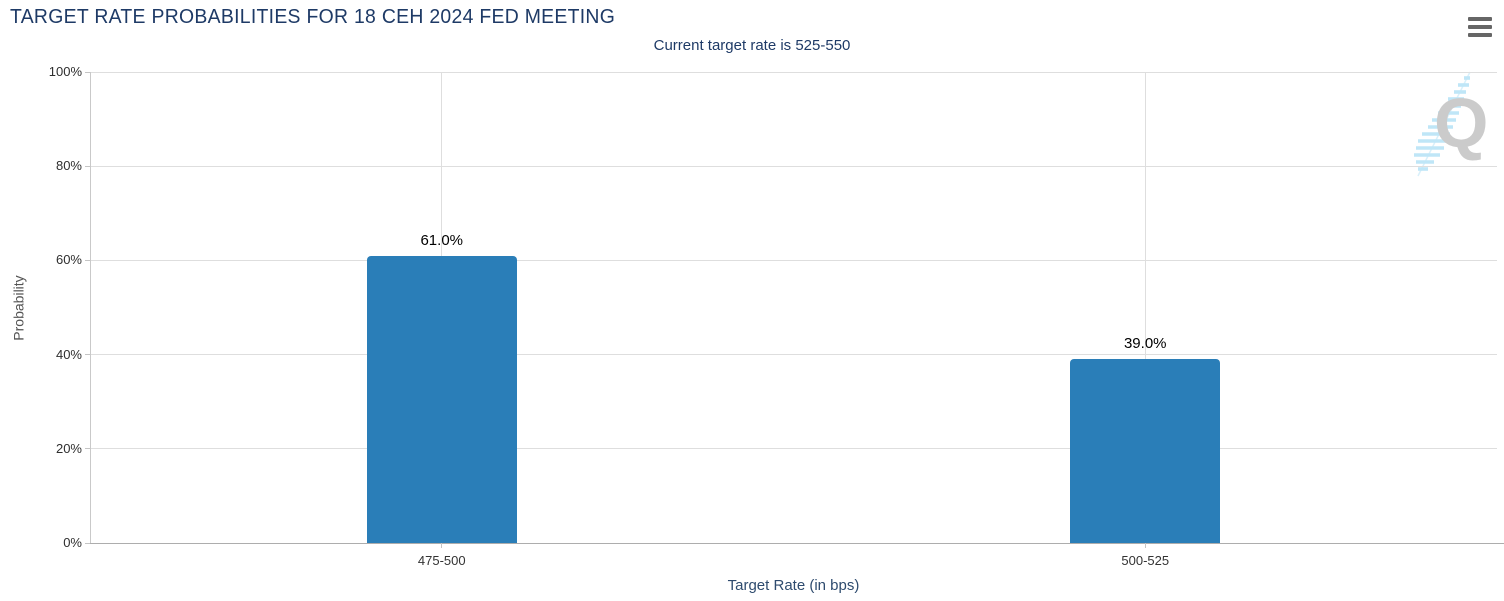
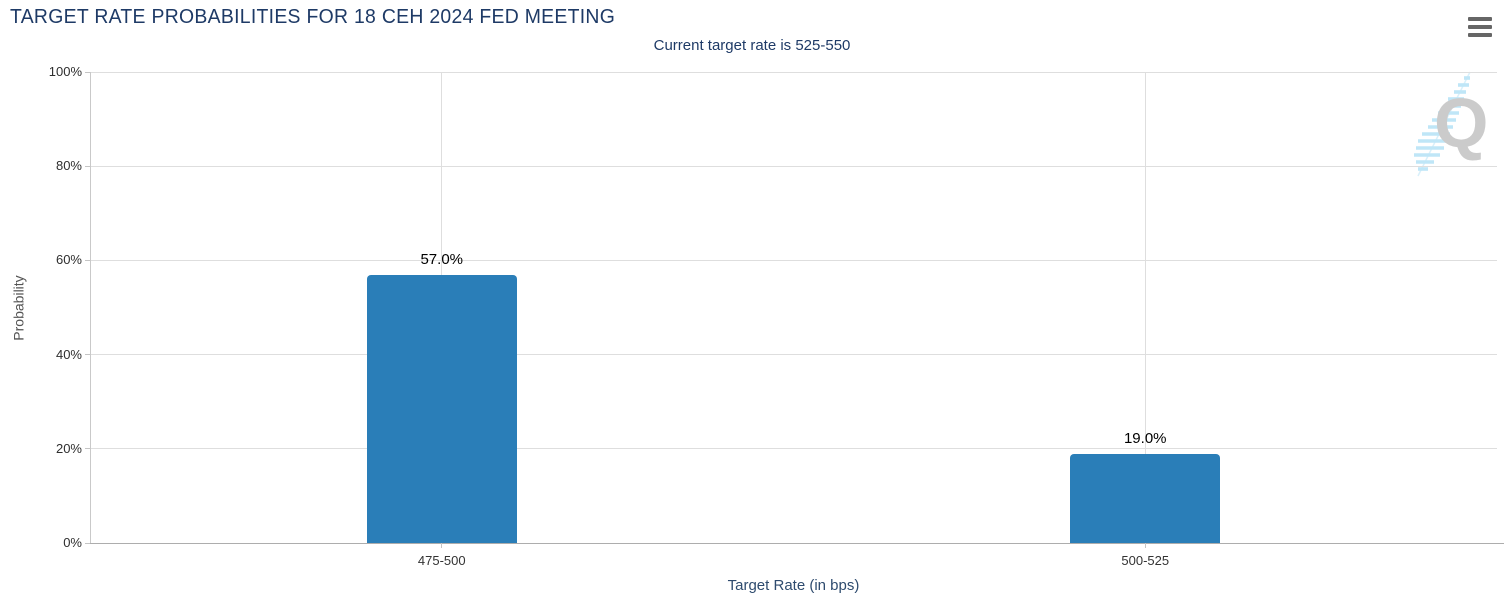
475-500: 61.0% -> 57.0%
500-525: 39.0% -> 19.0%
